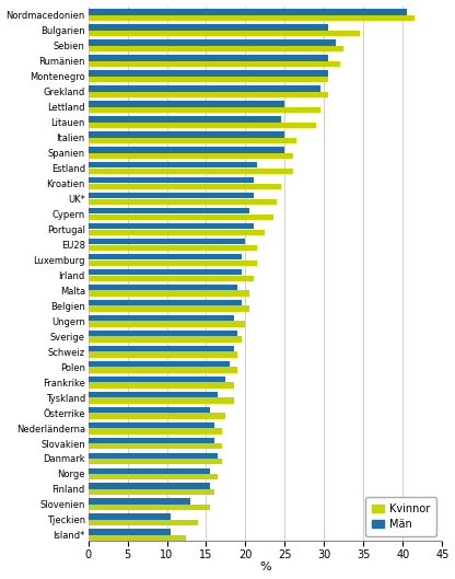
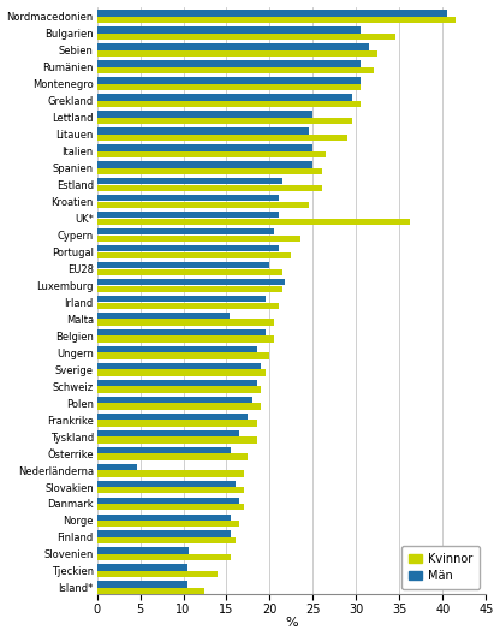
Kvinnor/UK*: 24.0 -> 36.2
Män/Luxemburg: 19.5 -> 21.8
Män/Malta: 19.0 -> 15.4
Män/Nederländerna: 16.0 -> 4.6
Män/Slovenien: 13.0 -> 10.6
